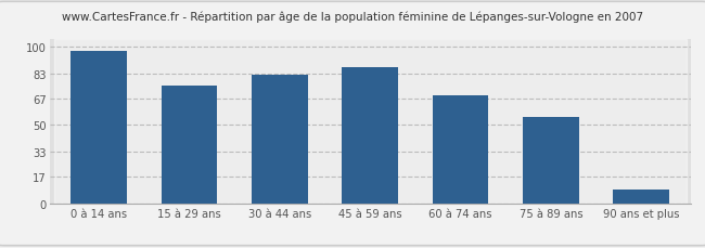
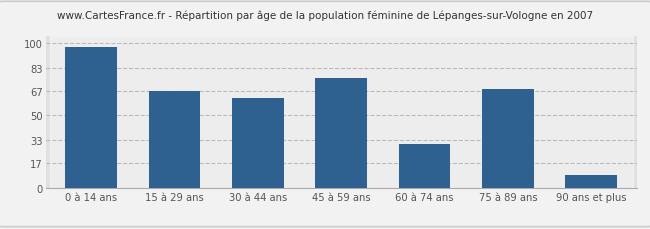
15 à 29 ans: 75 -> 67
30 à 44 ans: 82 -> 62
45 à 59 ans: 87 -> 76
60 à 74 ans: 69 -> 30
75 à 89 ans: 55 -> 68
